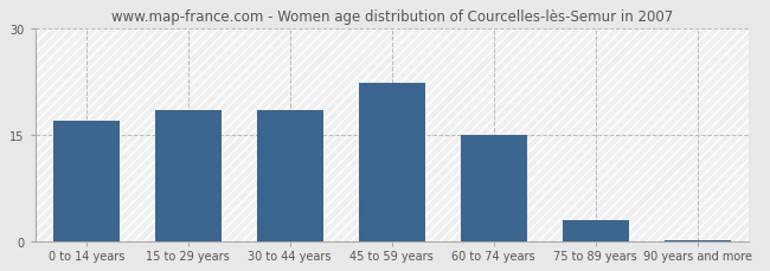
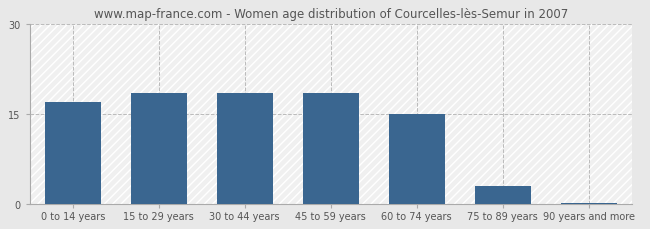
45 to 59 years: 22.4 -> 18.5
